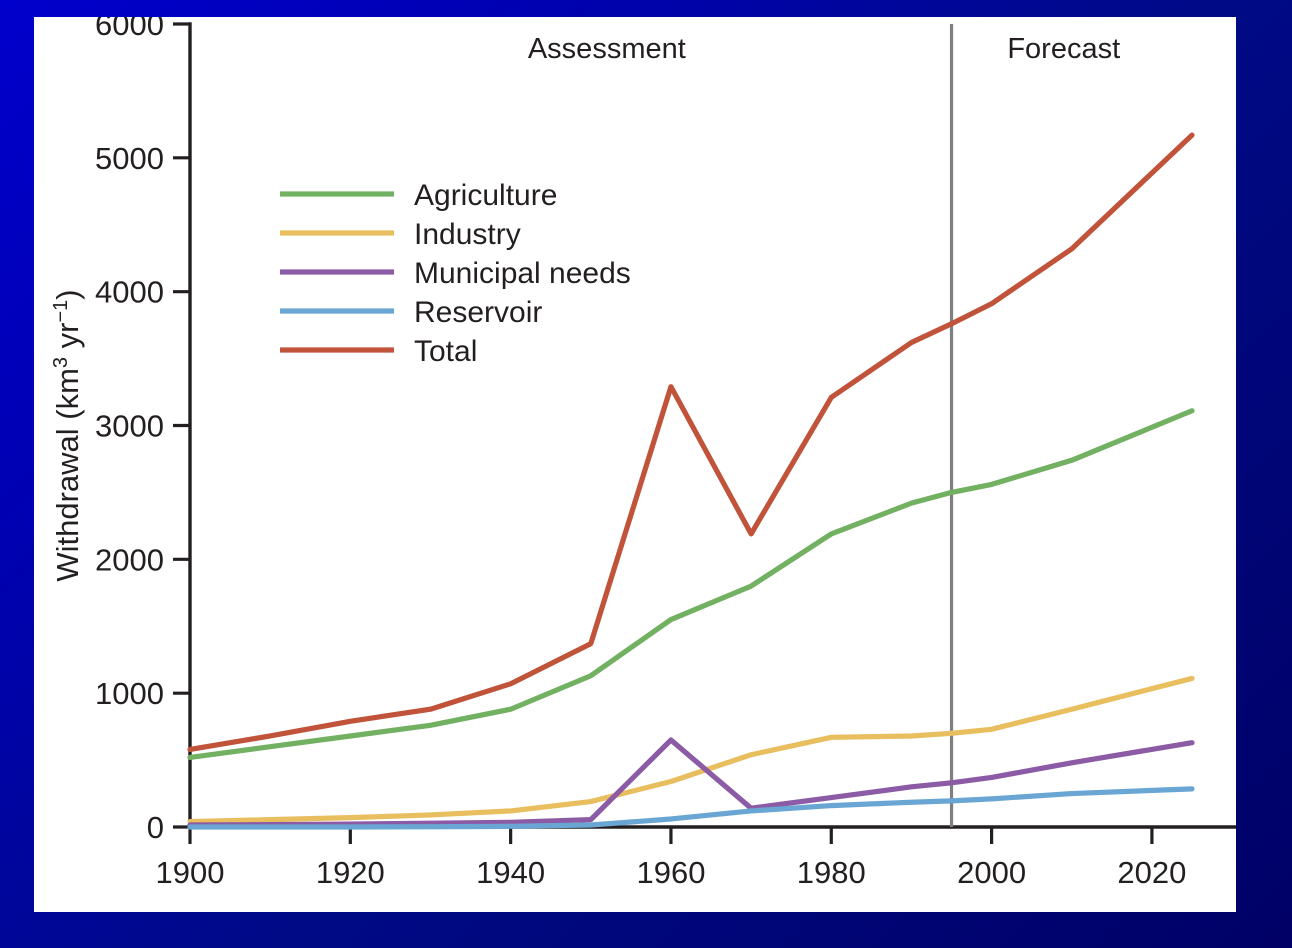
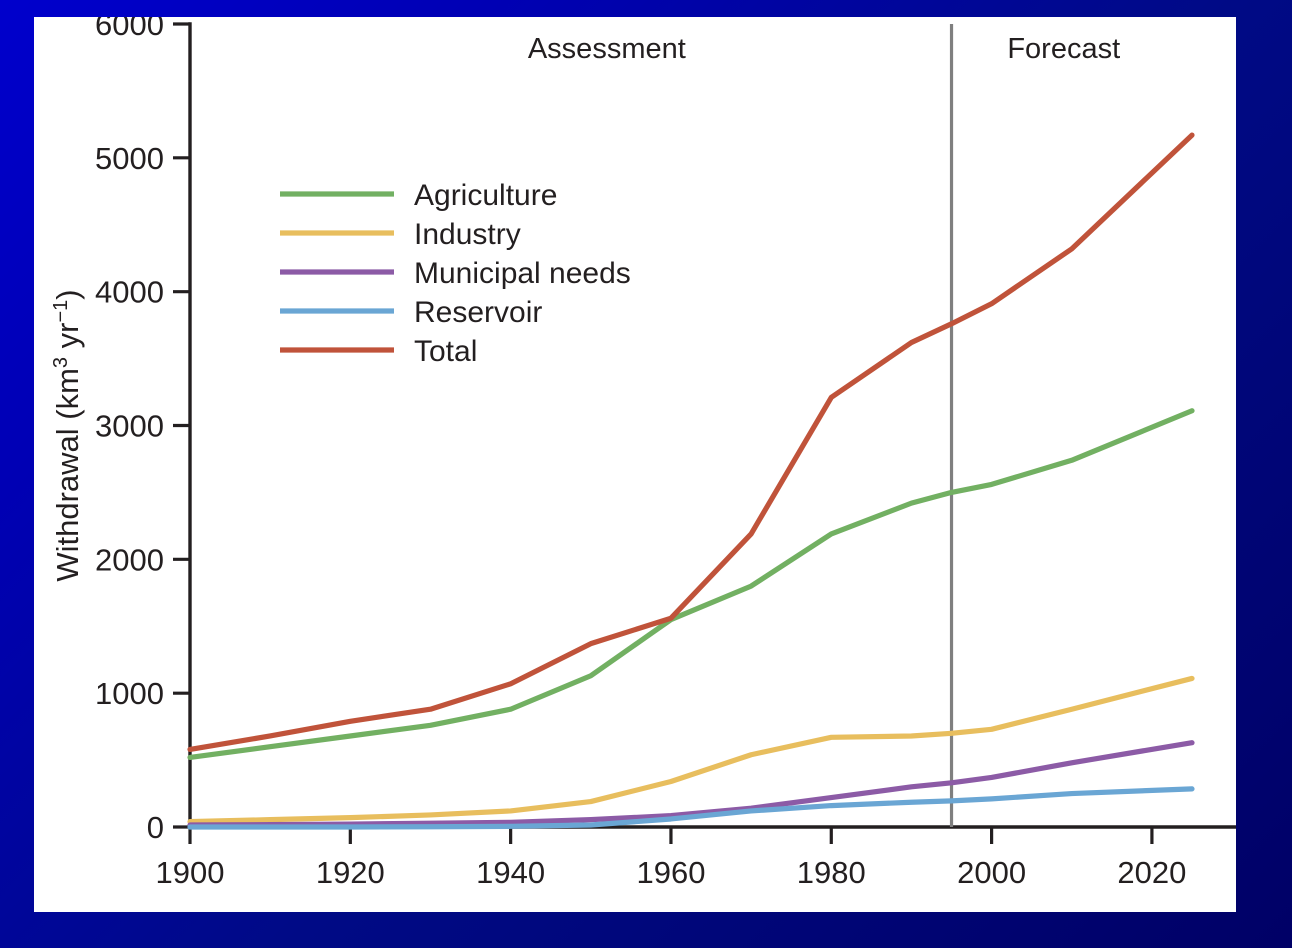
Municipal needs/1960: 650 -> 80
Total/1960: 3290 -> 1560
